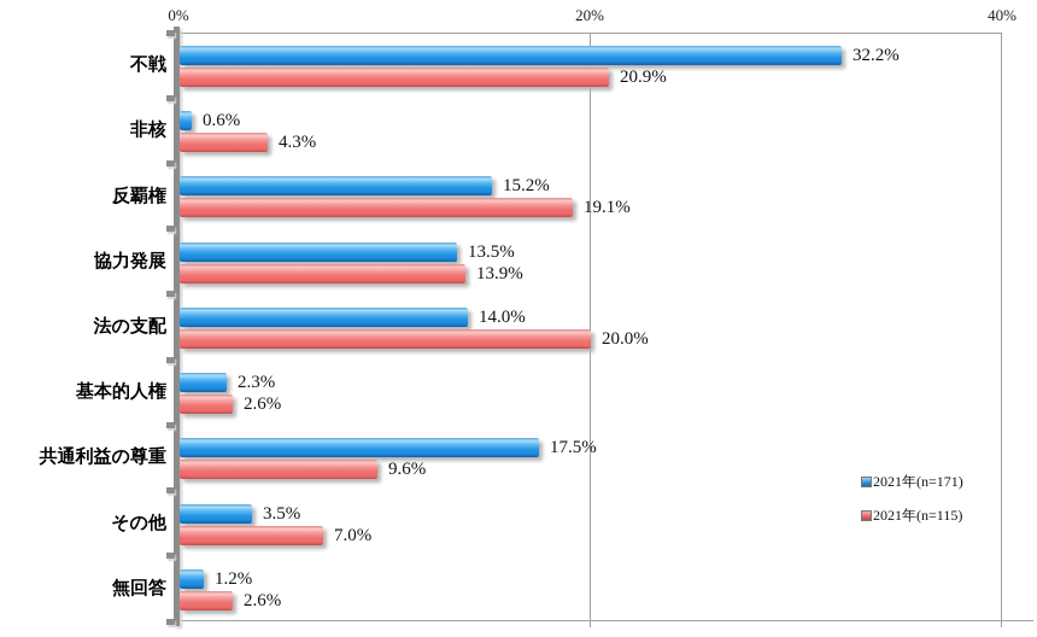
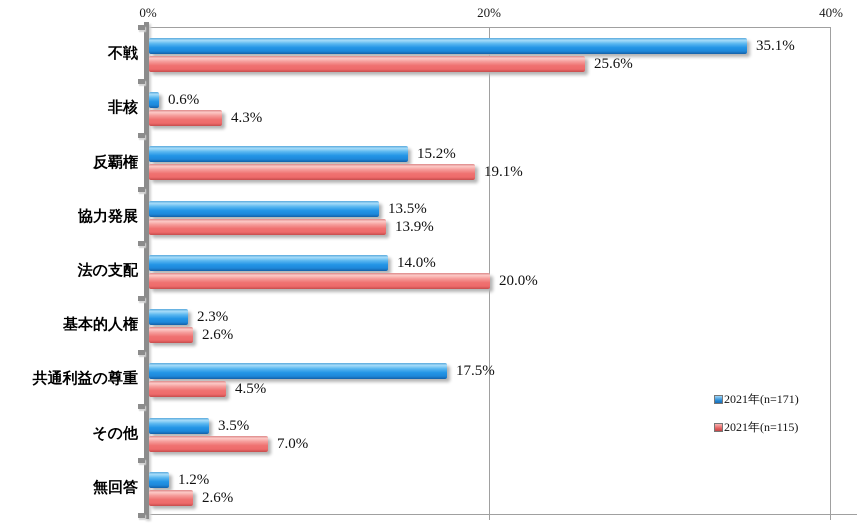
2021年(n=171)/不戦: 32.2% -> 35.1%
2021年(n=115)/不戦: 20.9% -> 25.6%
2021年(n=115)/共通利益の尊重: 9.6% -> 4.5%
